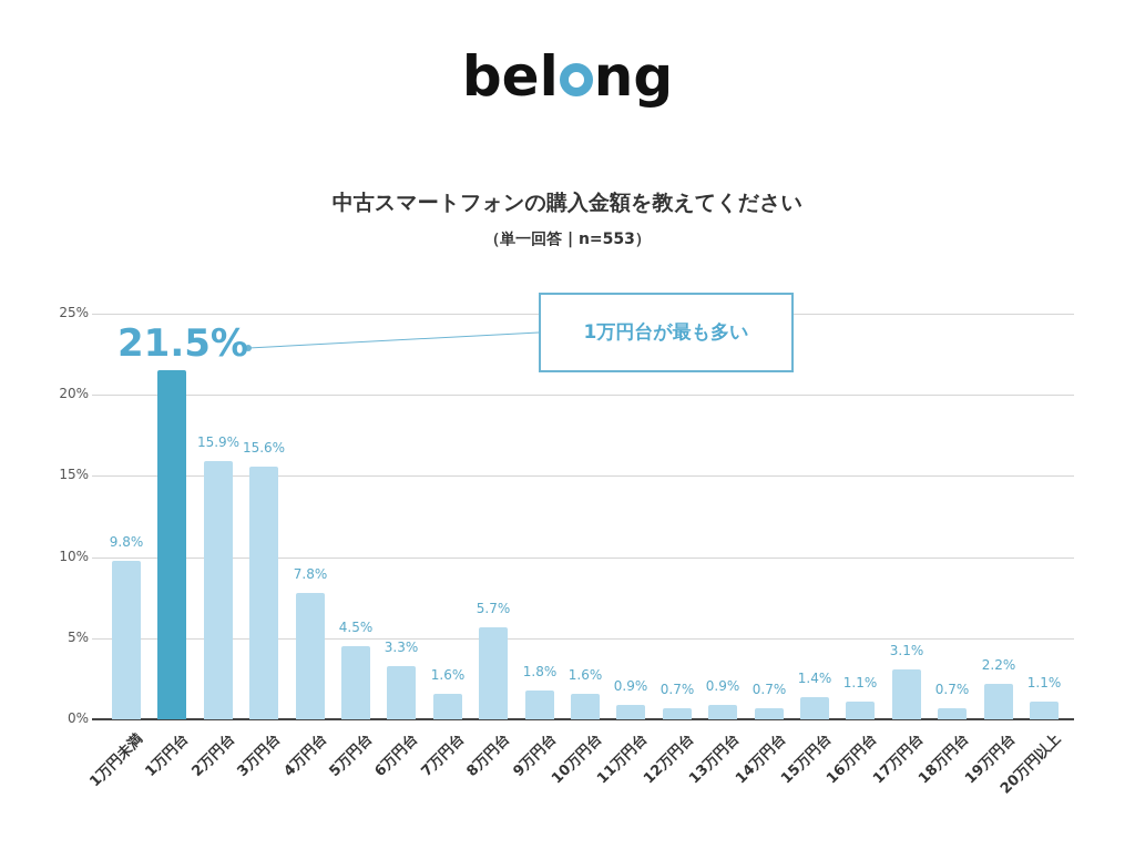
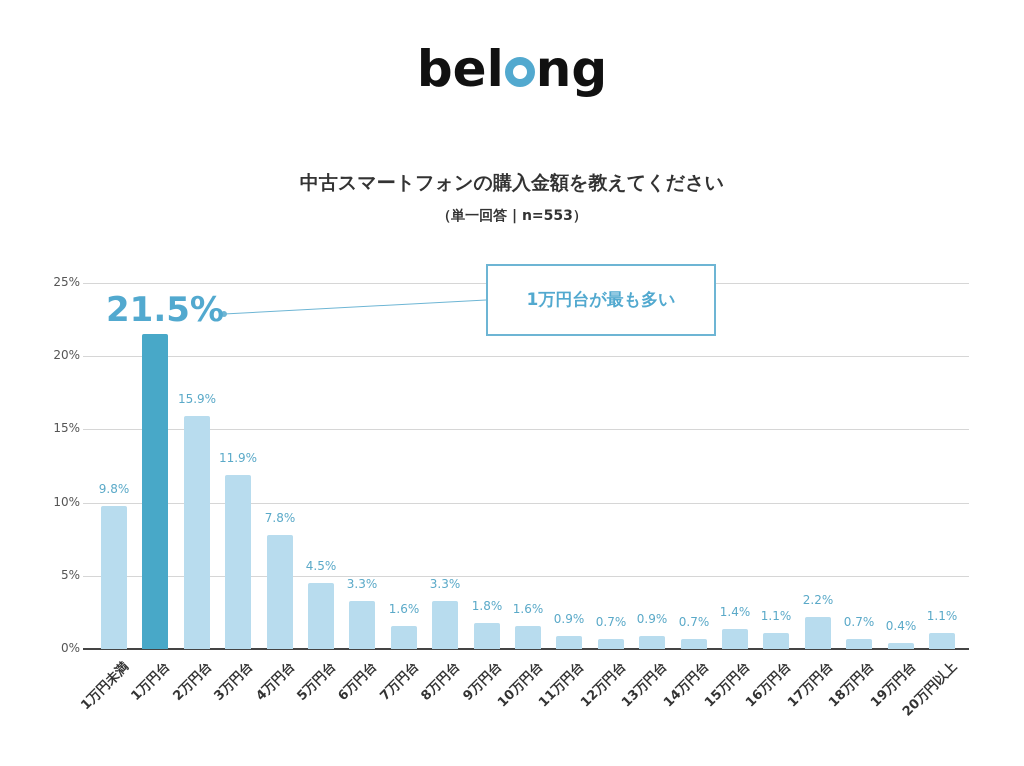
3万円台: 15.6% -> 11.9%
8万円台: 5.7% -> 3.3%
17万円台: 3.1% -> 2.2%
19万円台: 2.2% -> 0.4%
